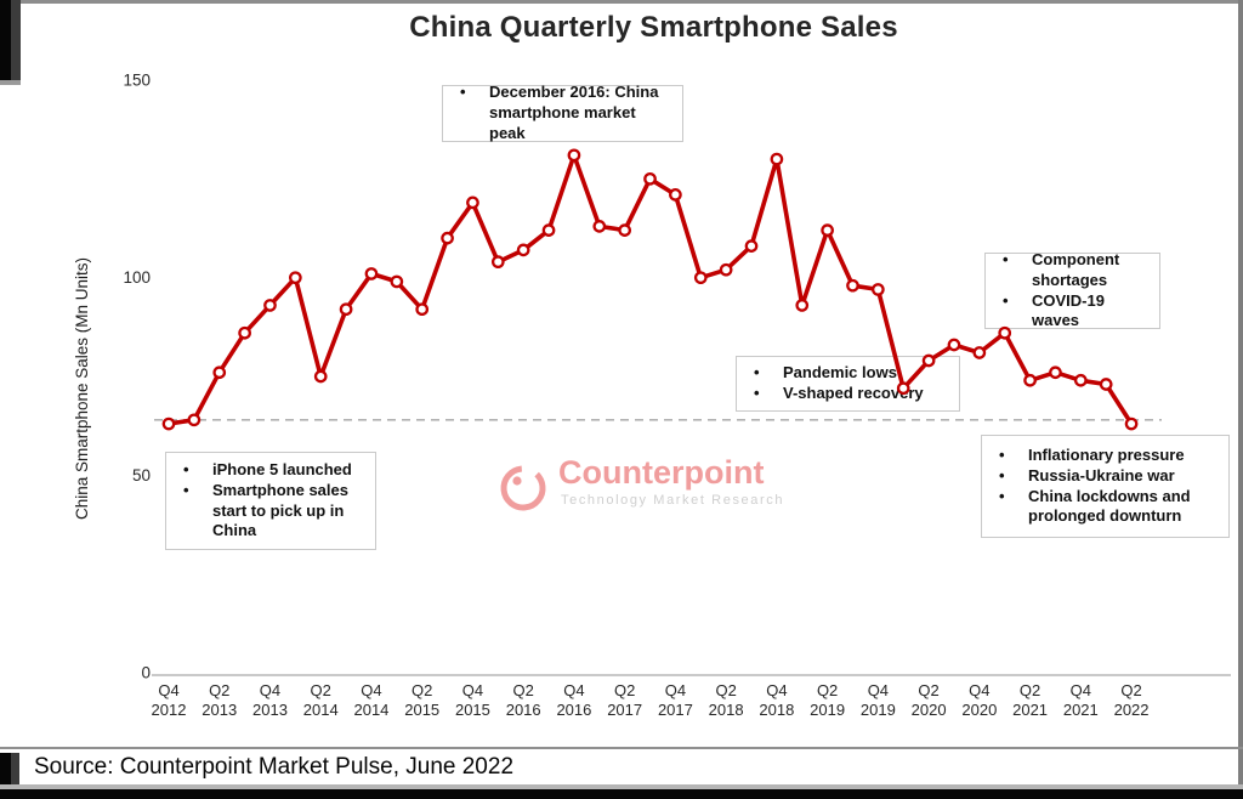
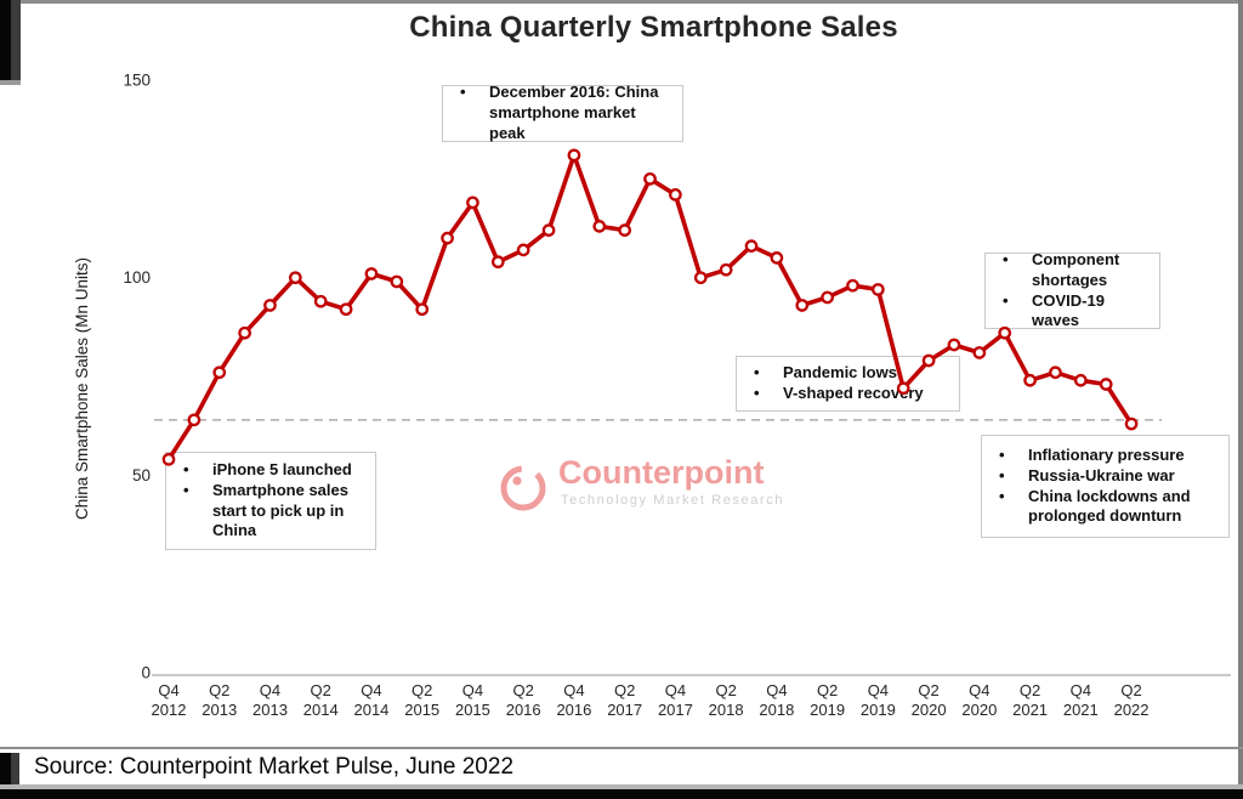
Q4 2012: 63 -> 54
Q2 2014: 75 -> 94
Q4 2018: 130 -> 105
Q2 2019: 112 -> 95
